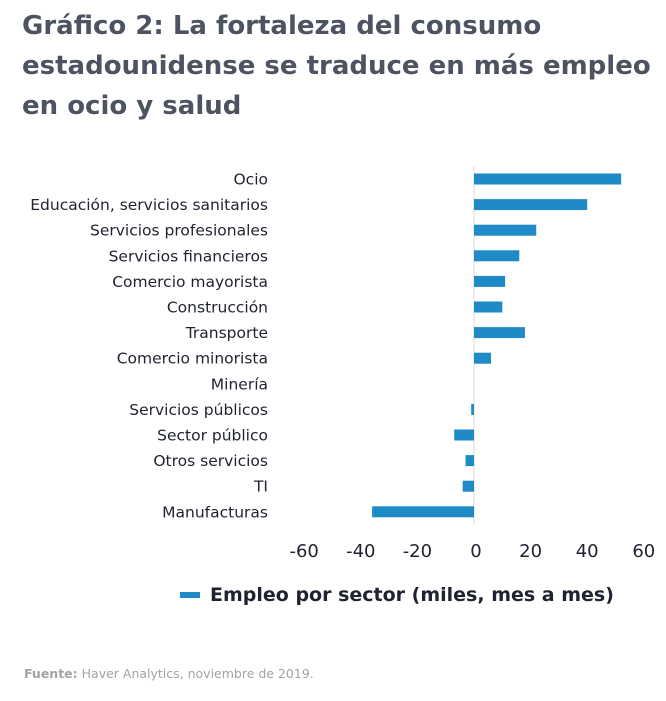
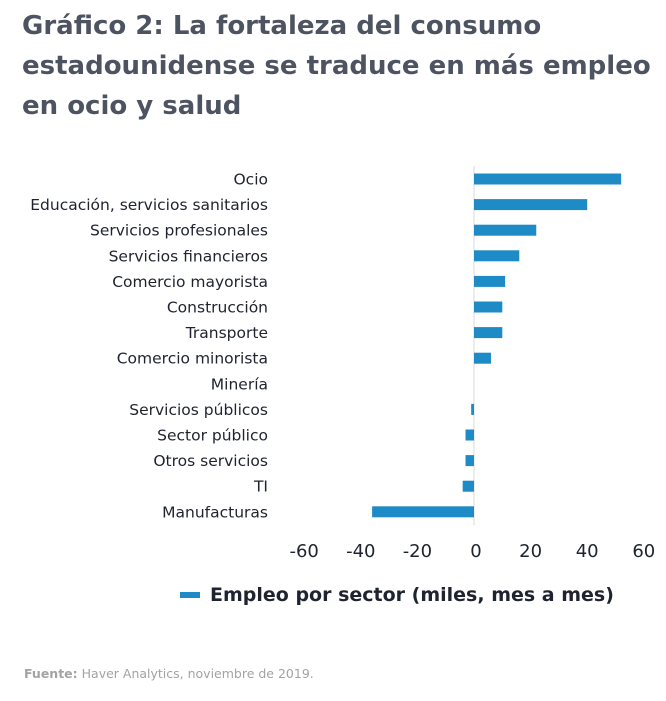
Transporte: 18 -> 10
Sector público: -7 -> -3
